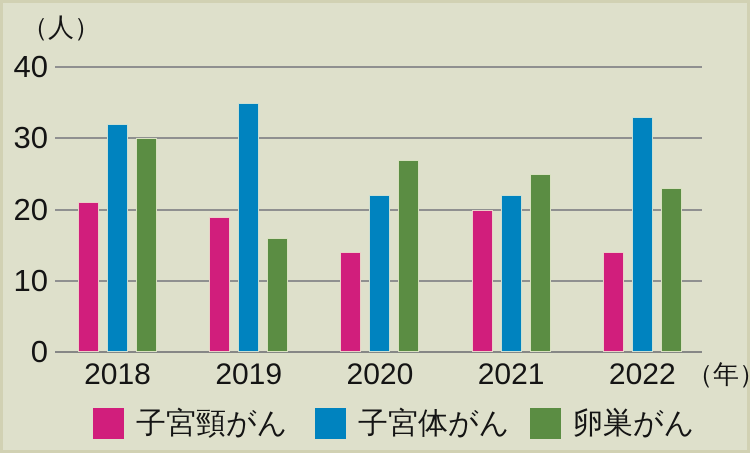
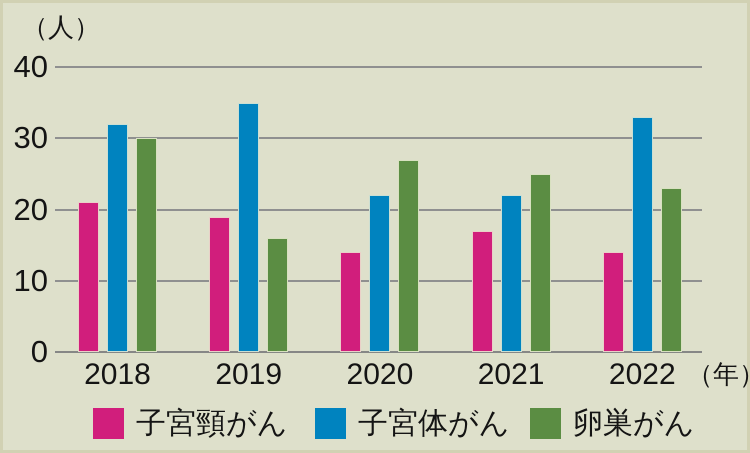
子宮頸がん/2021: 20 -> 17
